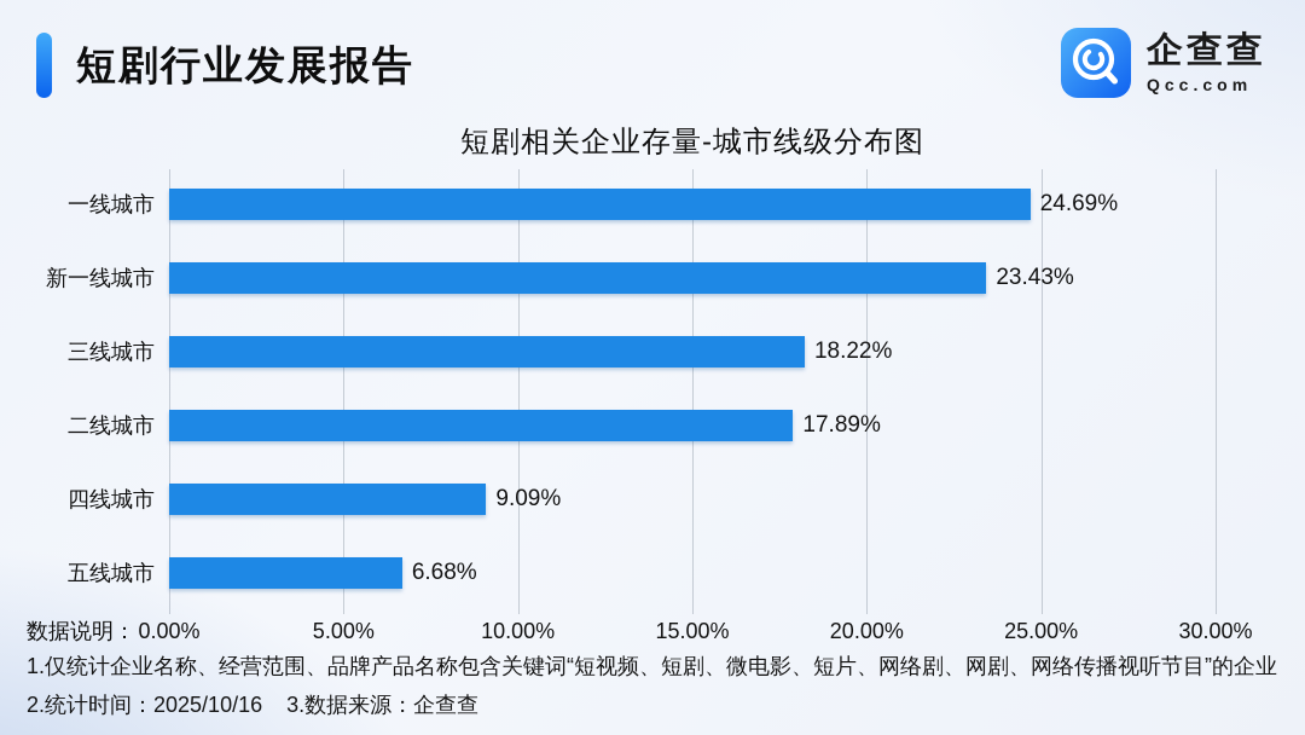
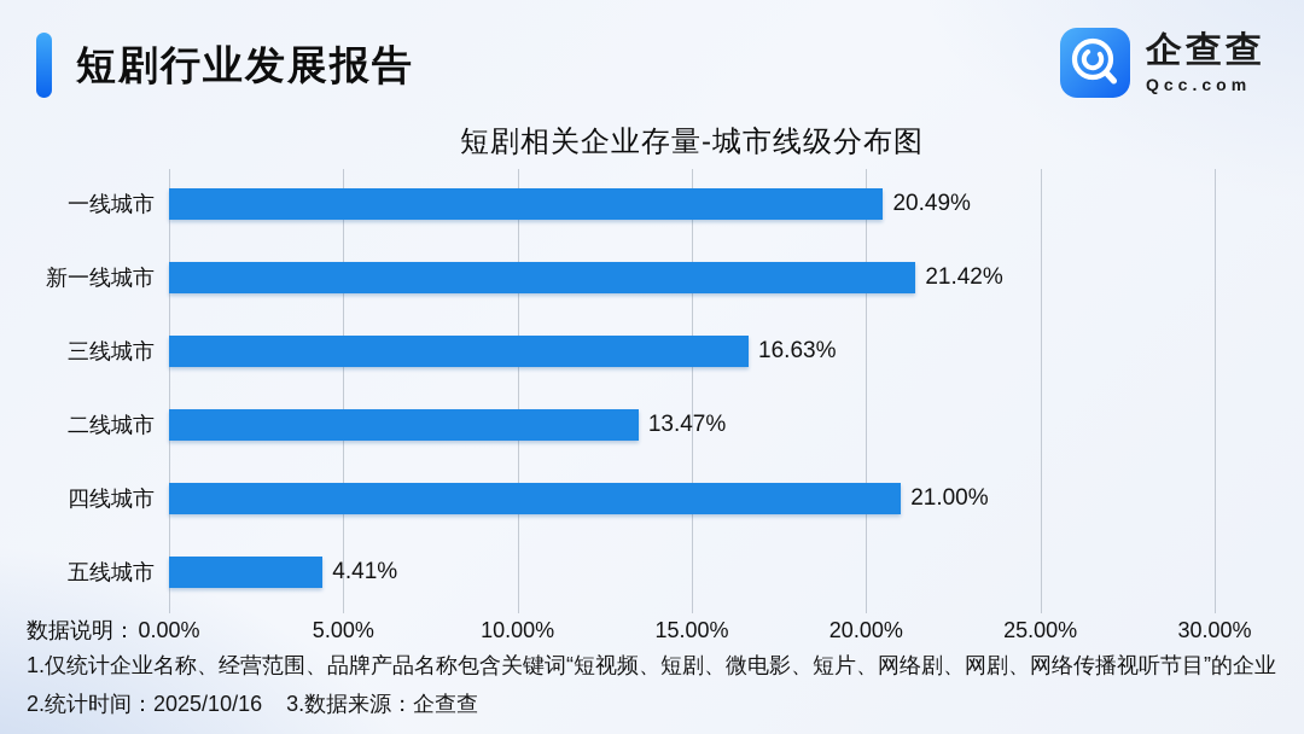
一线城市: 24.69% -> 20.49%
新一线城市: 23.43% -> 21.42%
三线城市: 18.22% -> 16.63%
二线城市: 17.89% -> 13.47%
四线城市: 9.09% -> 21.00%
五线城市: 6.68% -> 4.41%
